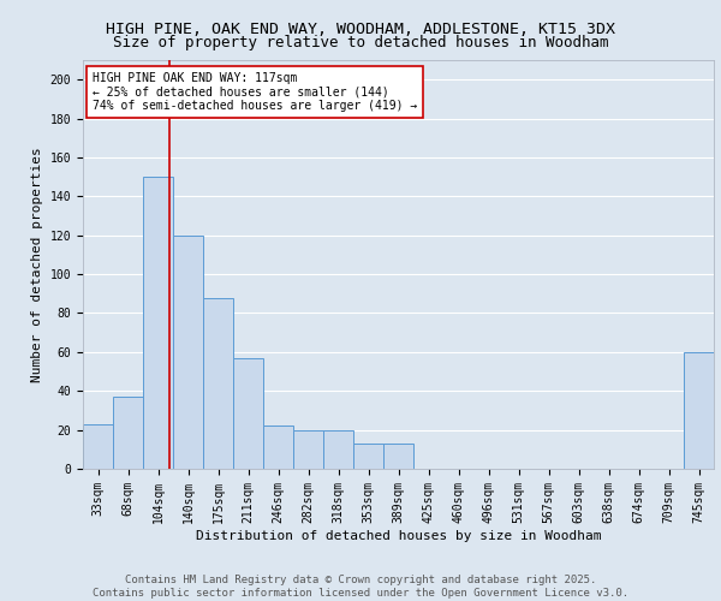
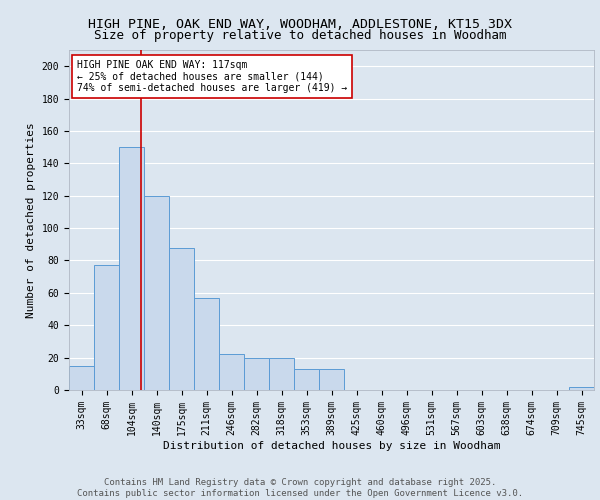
33sqm: 23 -> 15
68sqm: 37 -> 77
745sqm: 60 -> 2
